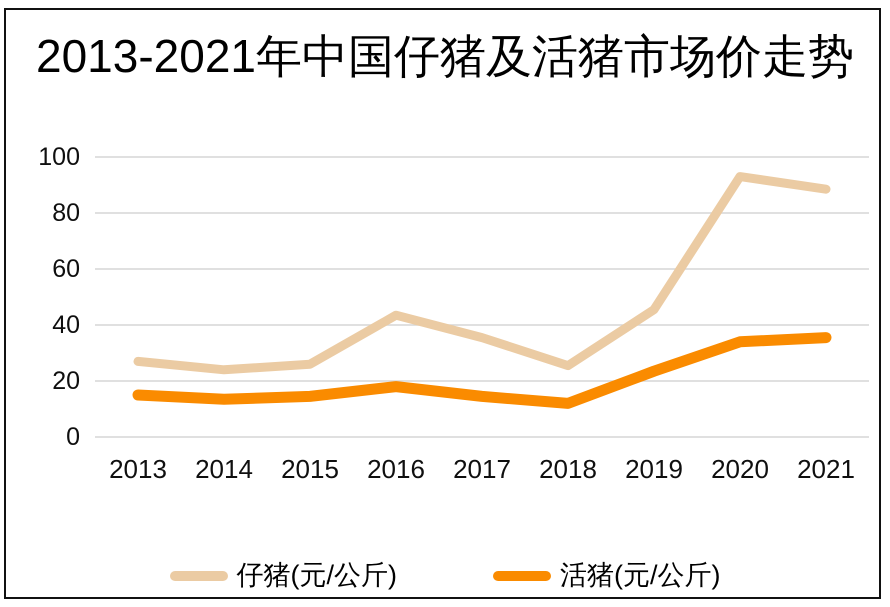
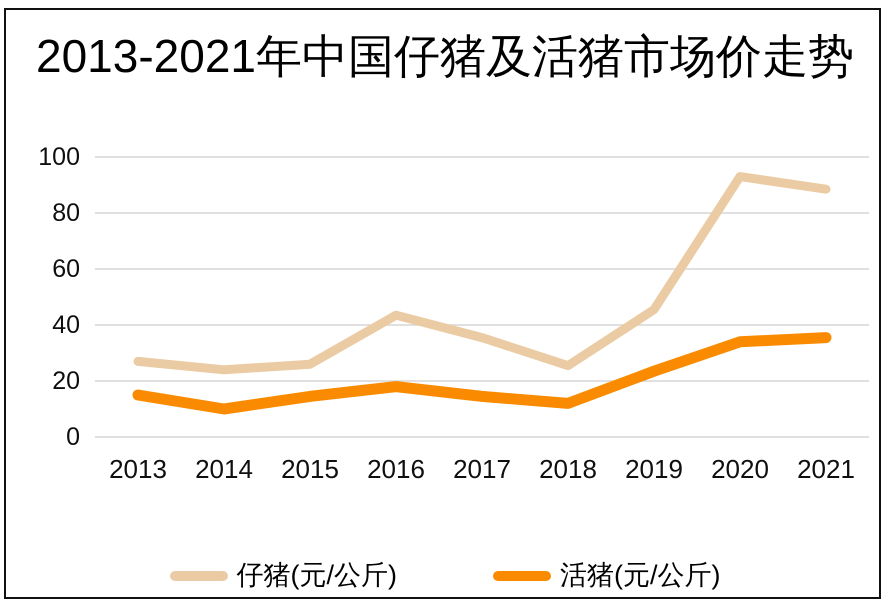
活猪(元/公斤)/2014: 14 -> 10
